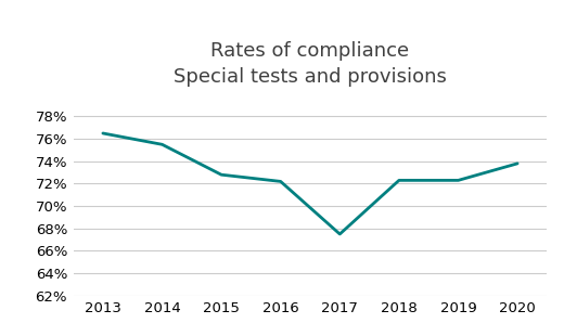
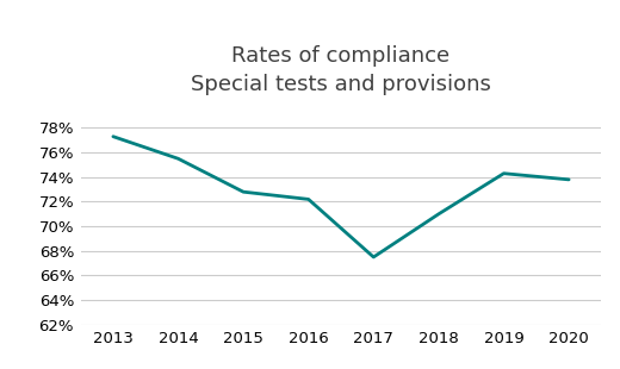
2013: 76.5% -> 77.3%
2018: 72.3% -> 71.0%
2019: 72.3% -> 74.3%
